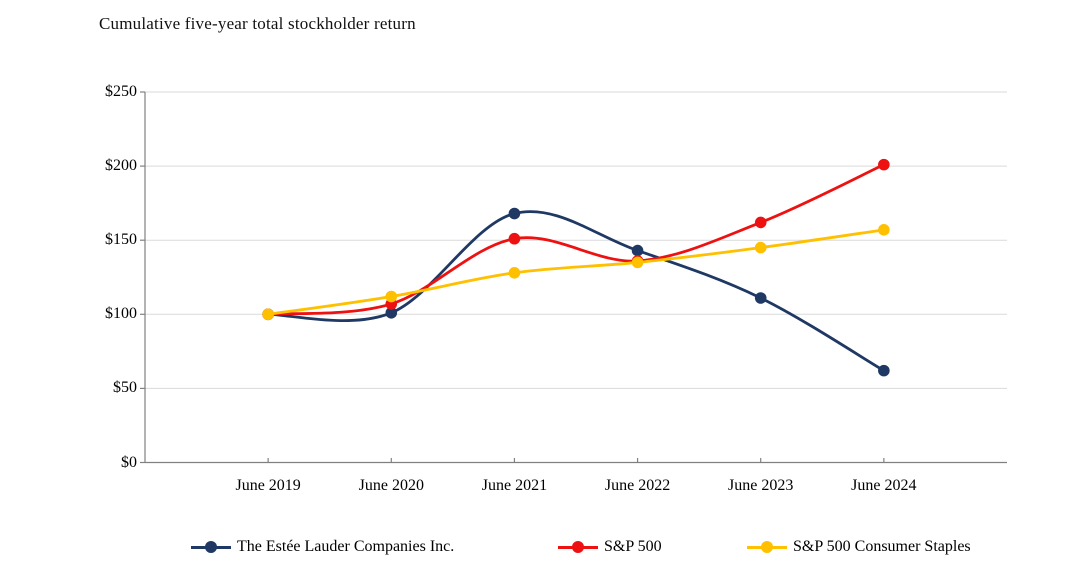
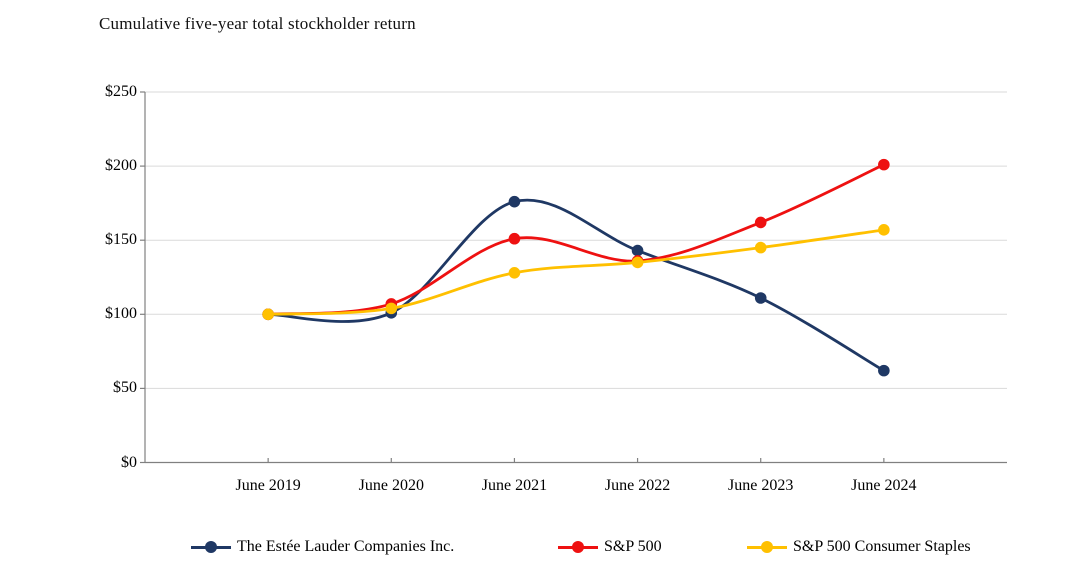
S&P 500 Consumer Staples/June 2020: $112 -> $104
The Estée Lauder Companies Inc./June 2021: $168 -> $176
